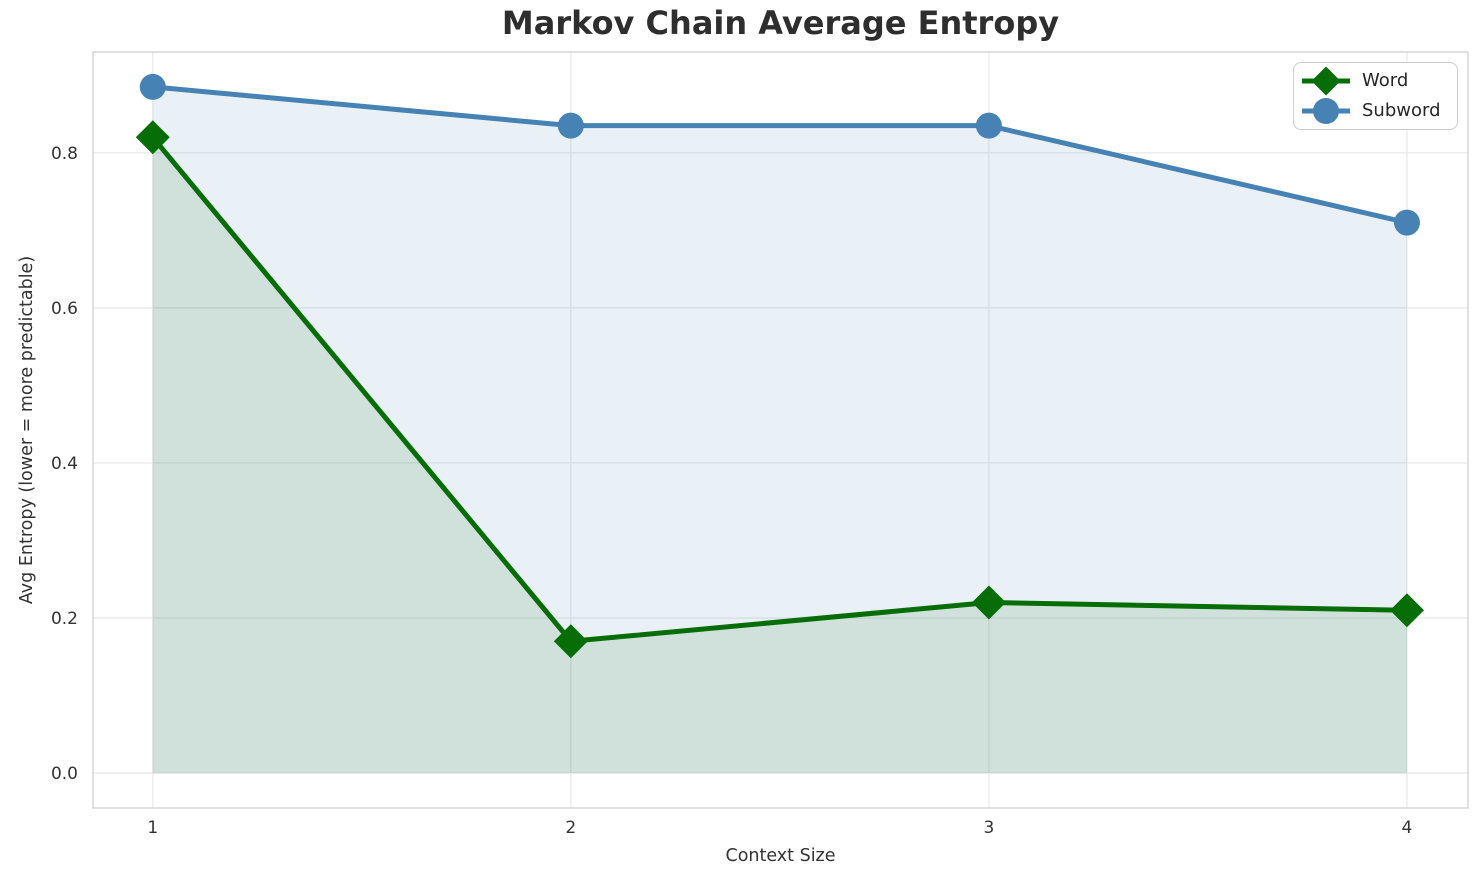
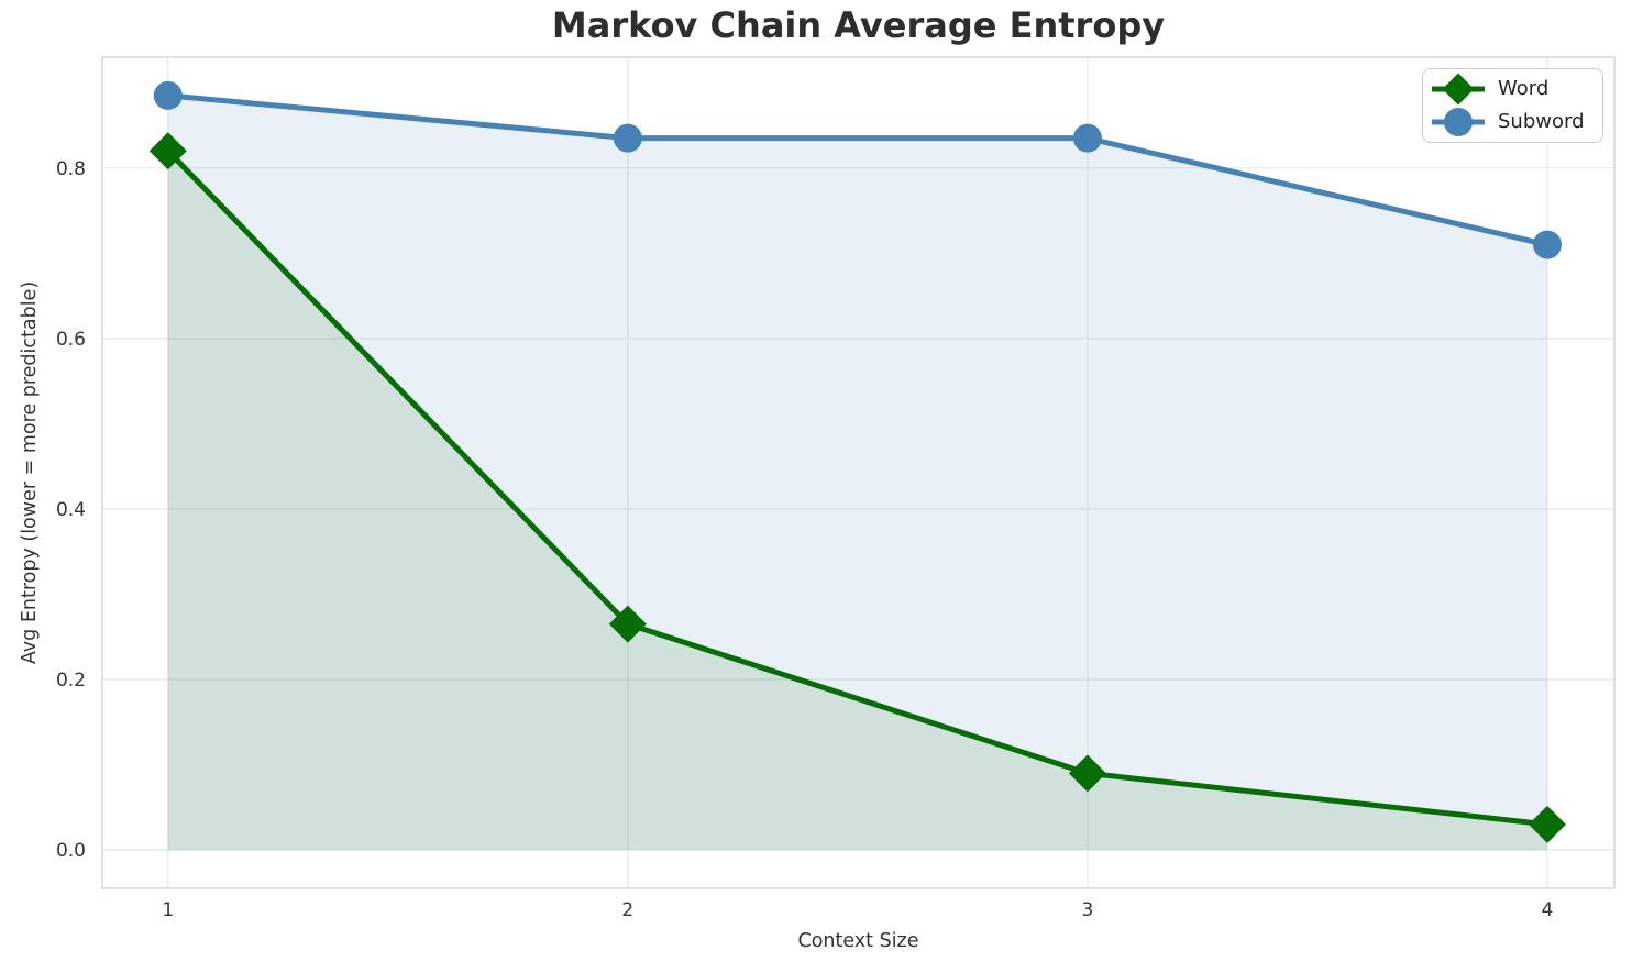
Word/2: 0.17 -> 0.27
Word/3: 0.22 -> 0.09
Word/4: 0.21 -> 0.03
